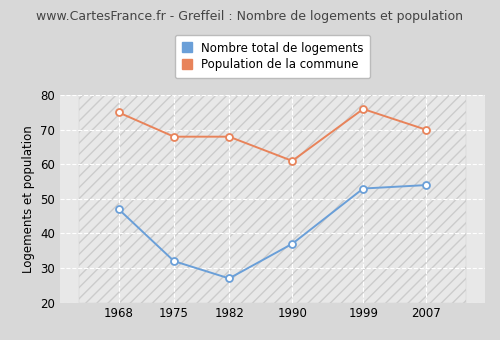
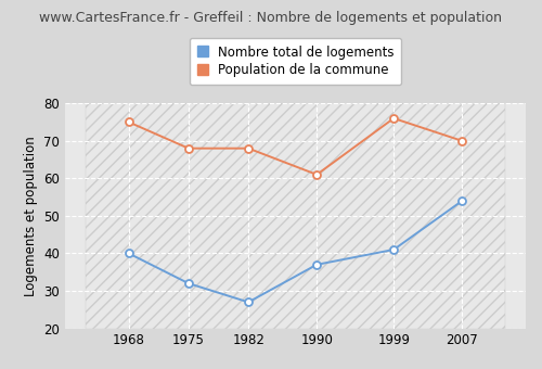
Nombre total de logements/1968: 47 -> 40
Nombre total de logements/1999: 53 -> 41
